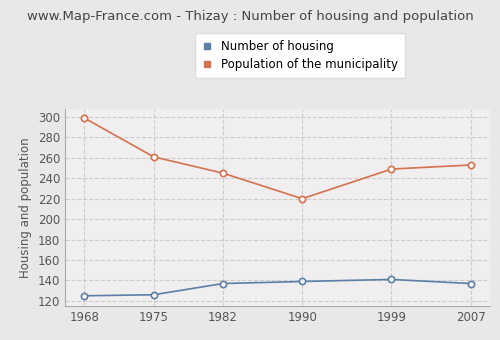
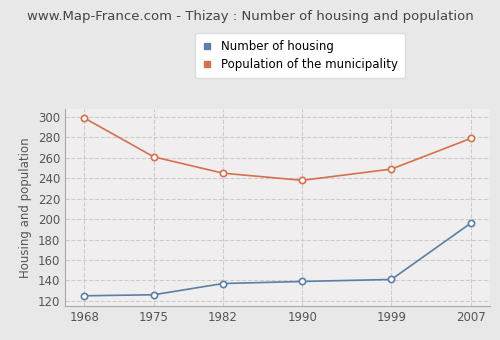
Population of the municipality/1990: 220 -> 238
Number of housing/2007: 137 -> 196
Population of the municipality/2007: 253 -> 279
